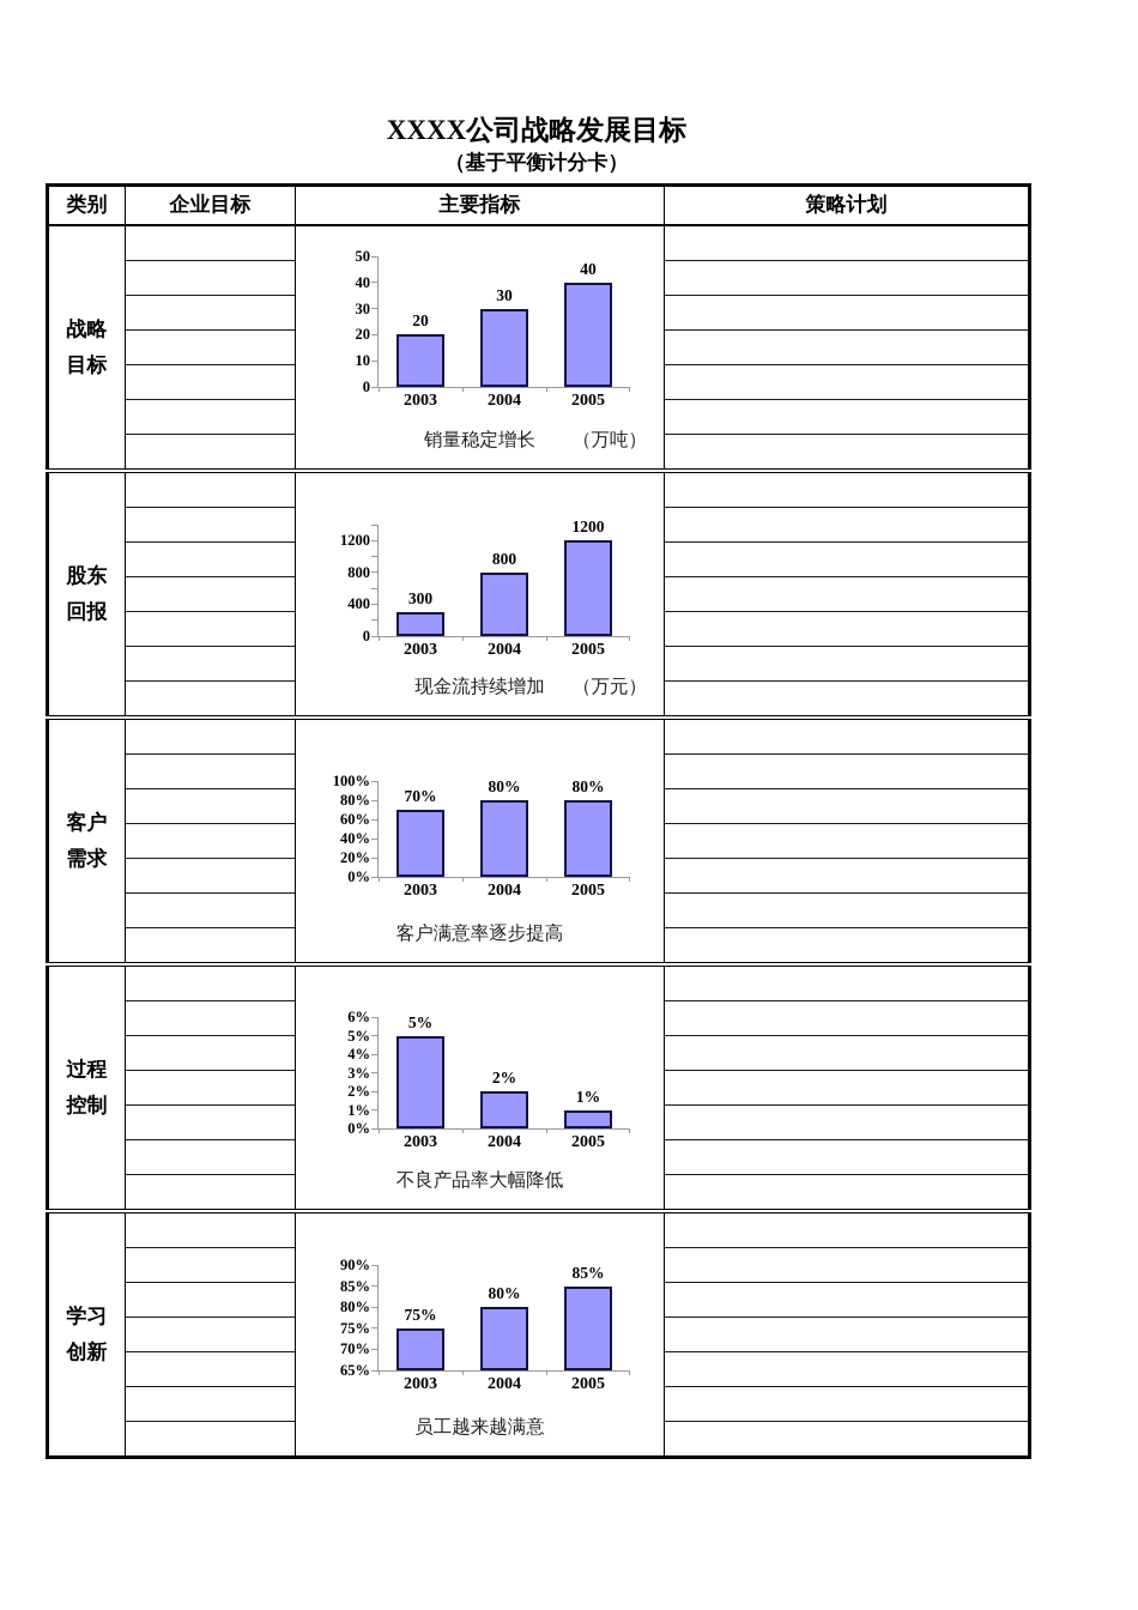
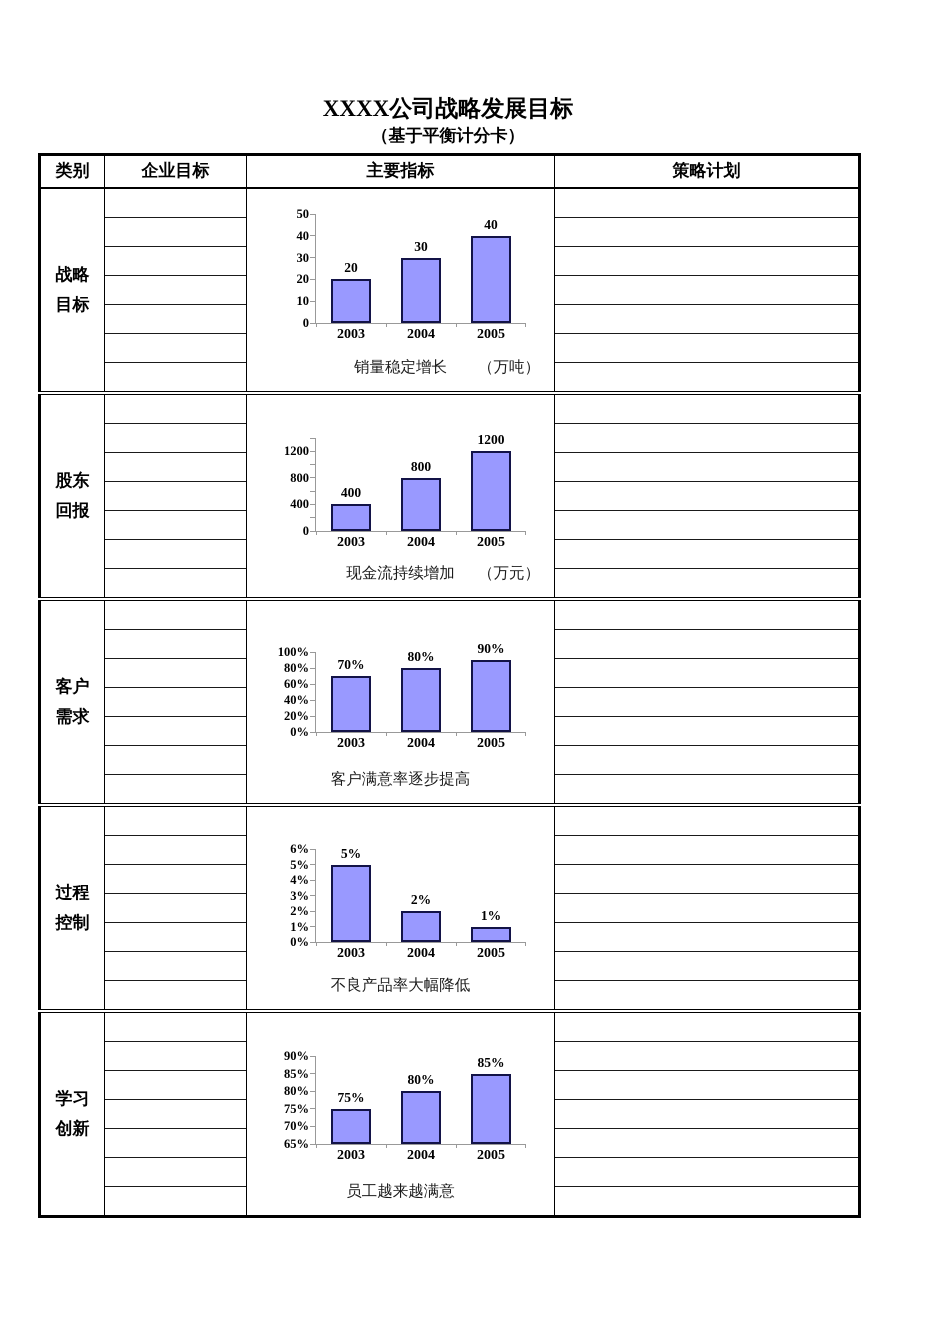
现金流持续增加/2003: 300 -> 400
客户满意率逐步提高/2005: 80% -> 90%
